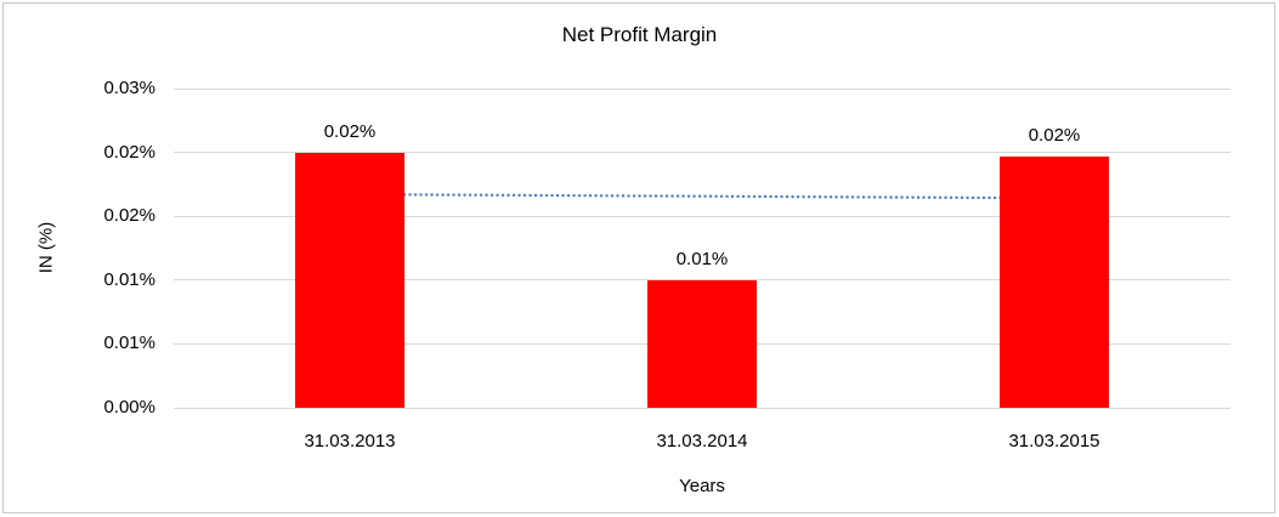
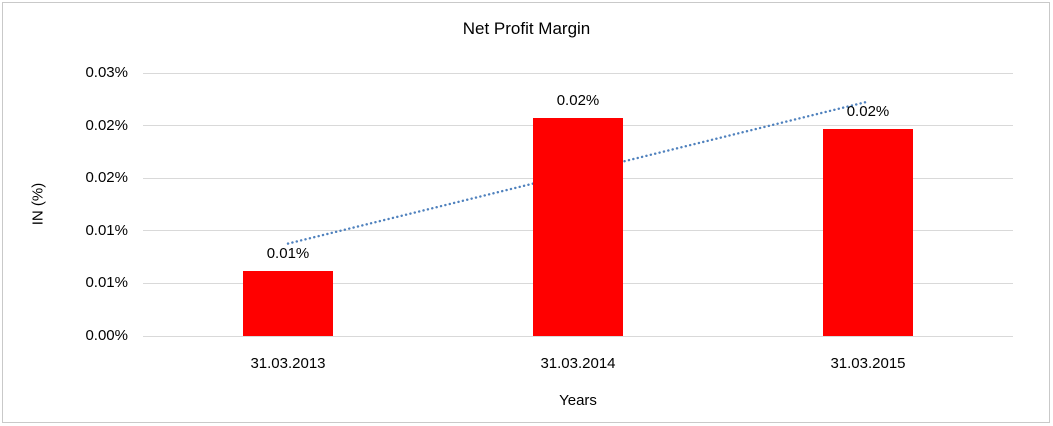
31.03.2013: 0.02% -> 0.01%
31.03.2014: 0.01% -> 0.02%
